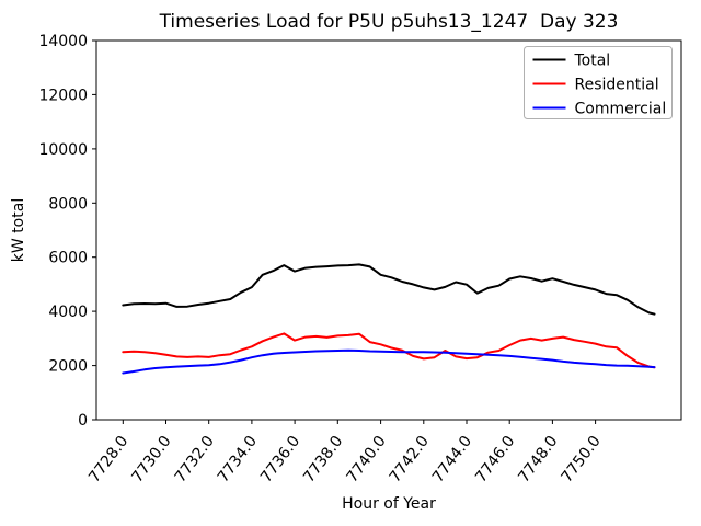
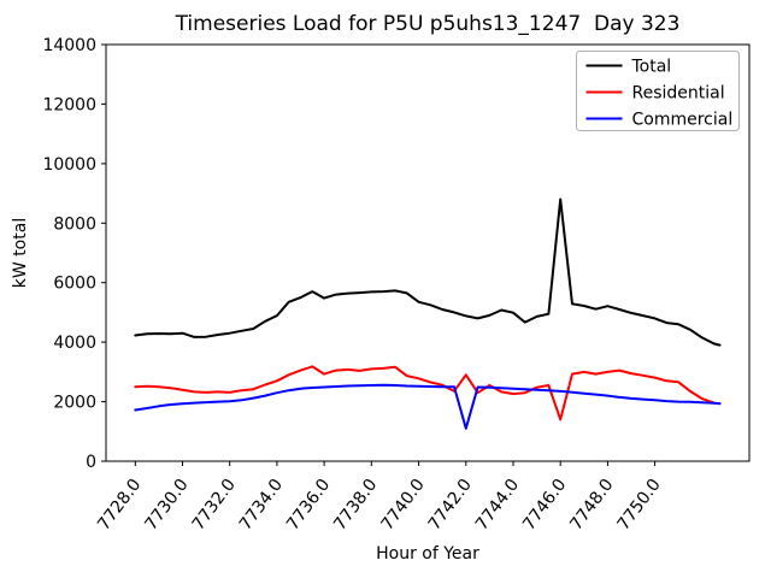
Residential/7742.0: 2200 -> 2900
Commercial/7742.0: 2500 -> 1100
Total/7746.0: 5200 -> 8800
Residential/7746.0: 2800 -> 1400
